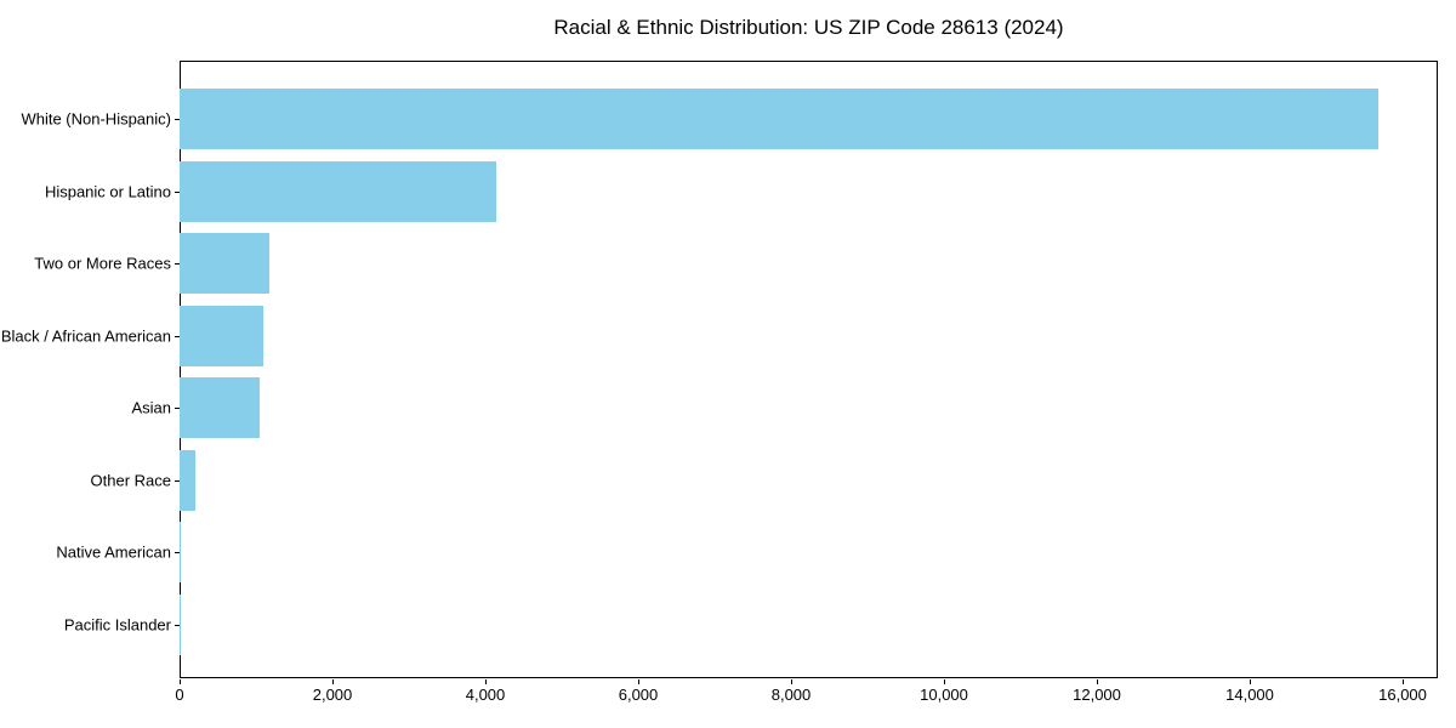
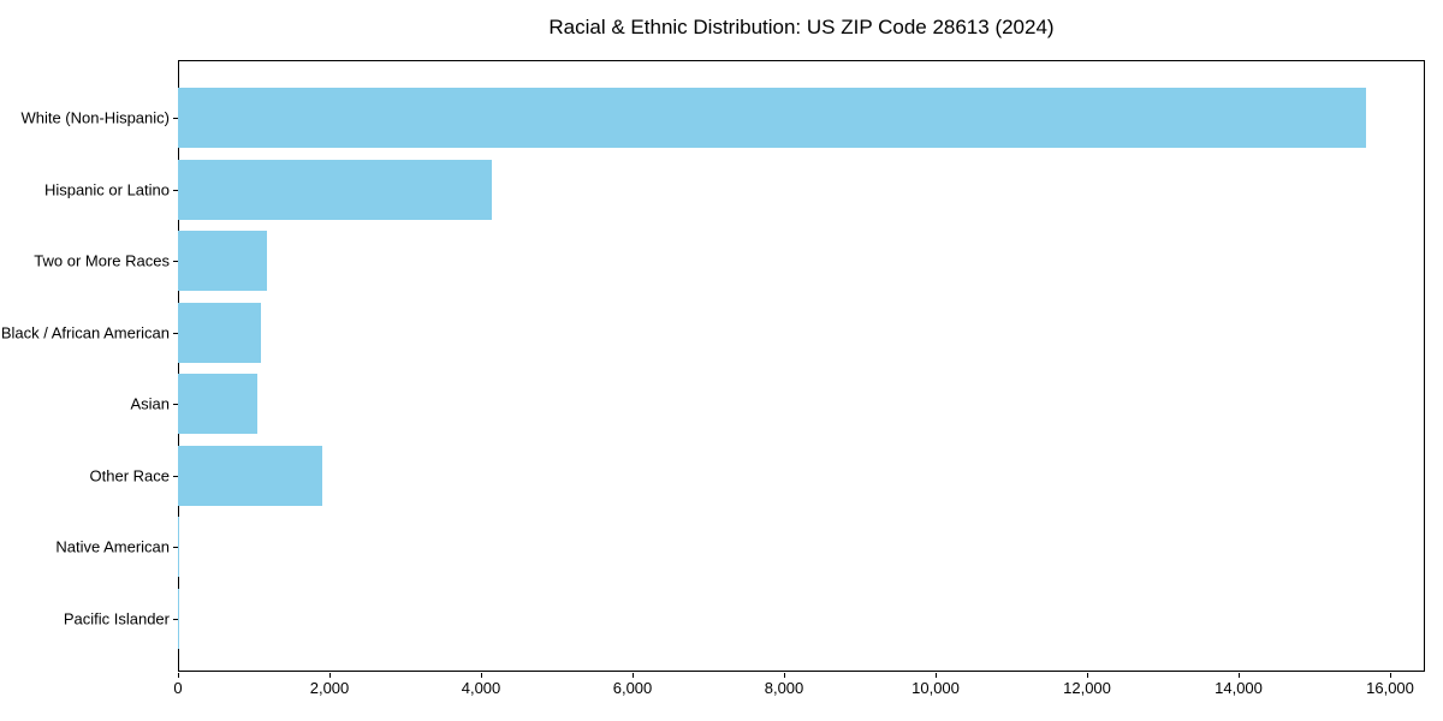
Other Race: 200 -> 1900
